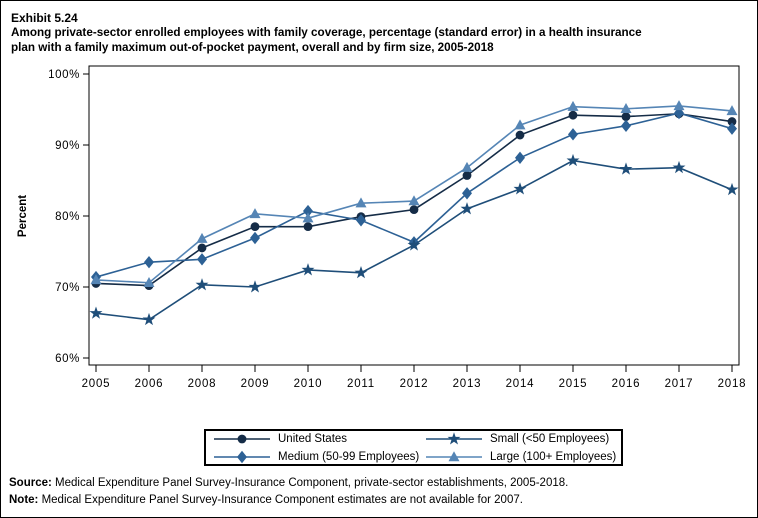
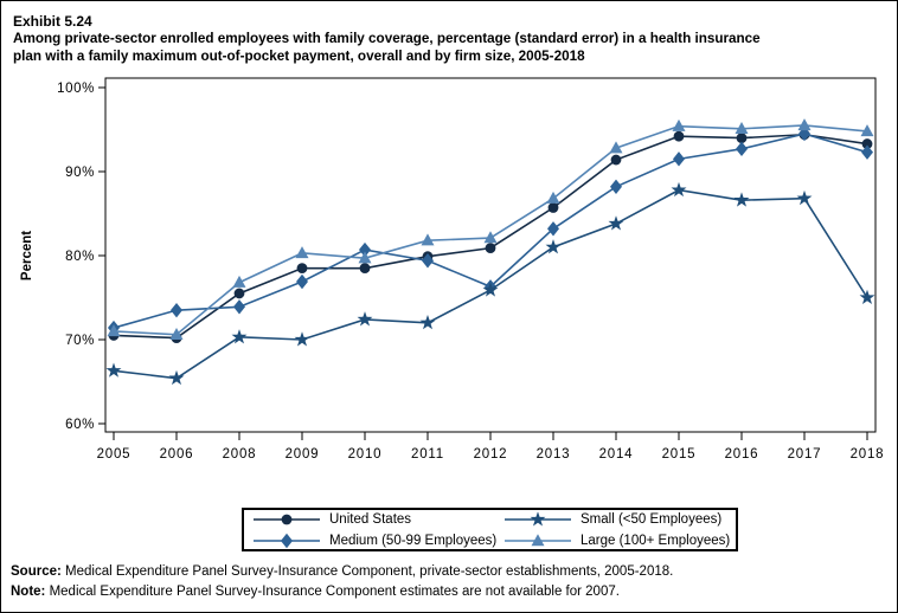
Small (<50 Employees)/2018: 84% -> 75%
